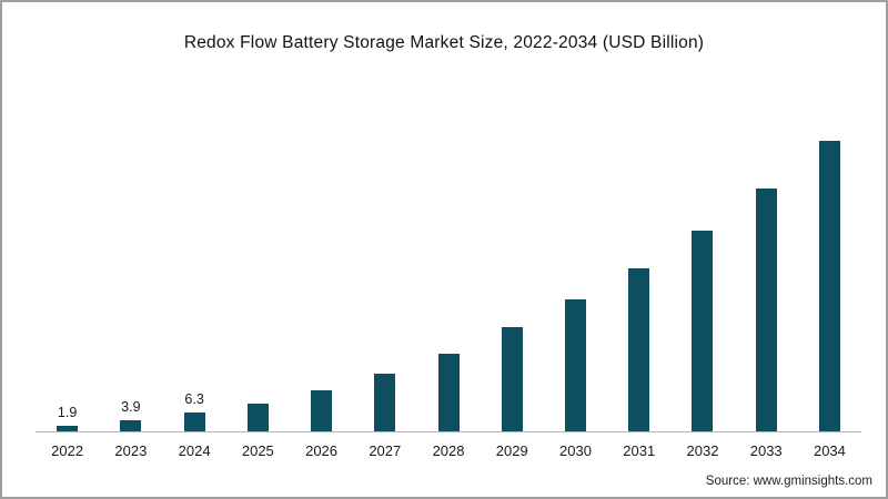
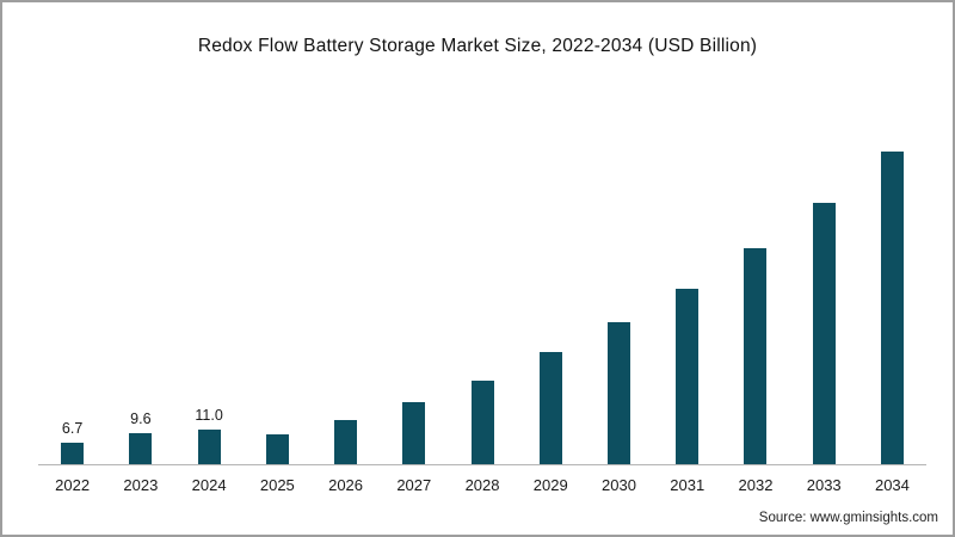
2022: 1.9 -> 6.7
2023: 3.9 -> 9.6
2024: 6.3 -> 11.0
